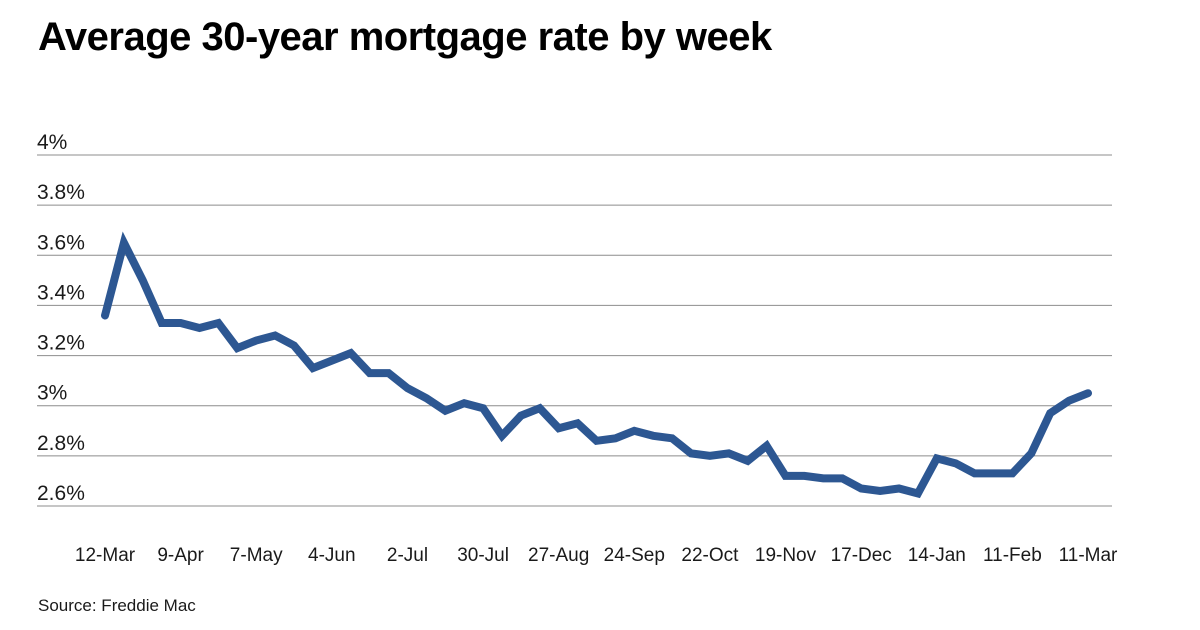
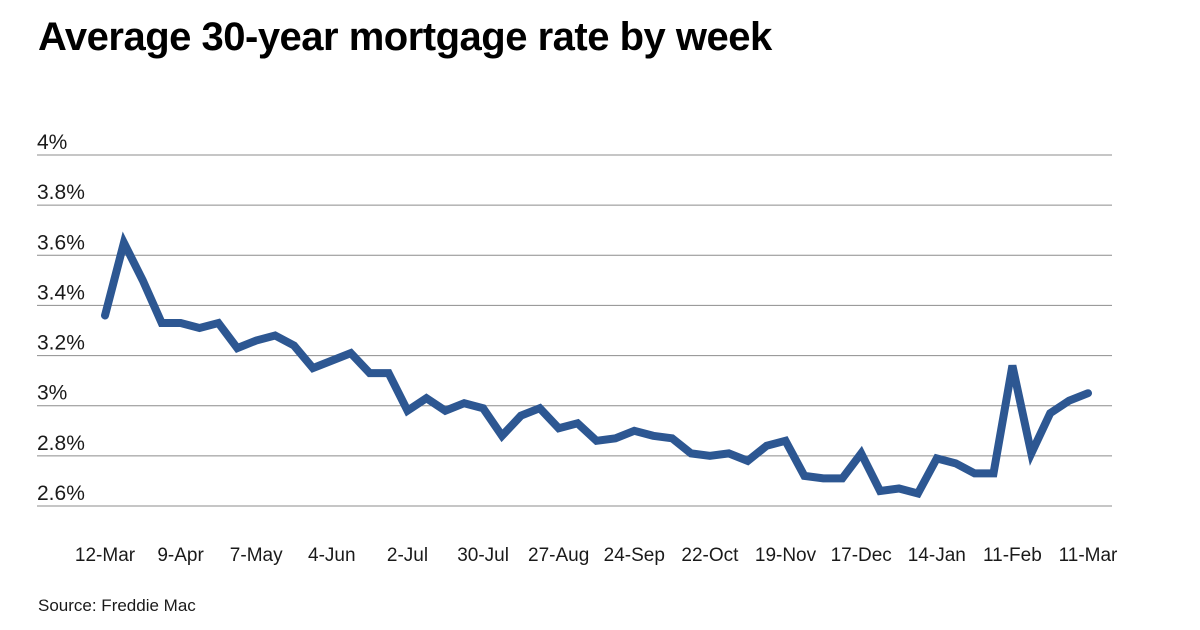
2-Jul: 3.07% -> 2.98%
19-Nov: 2.72% -> 2.86%
17-Dec: 2.67% -> 2.81%
11-Feb: 2.73% -> 3.16%
